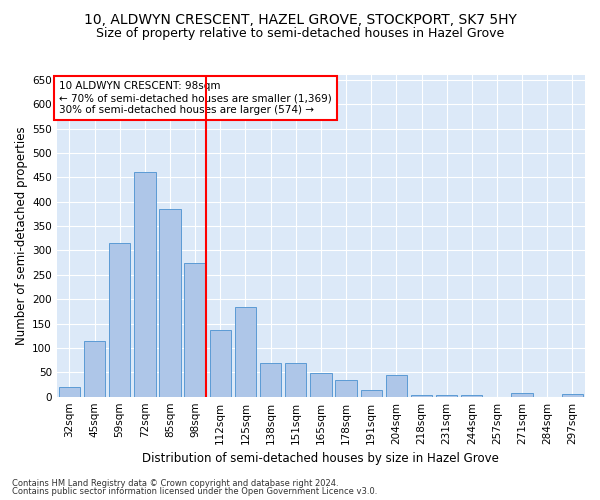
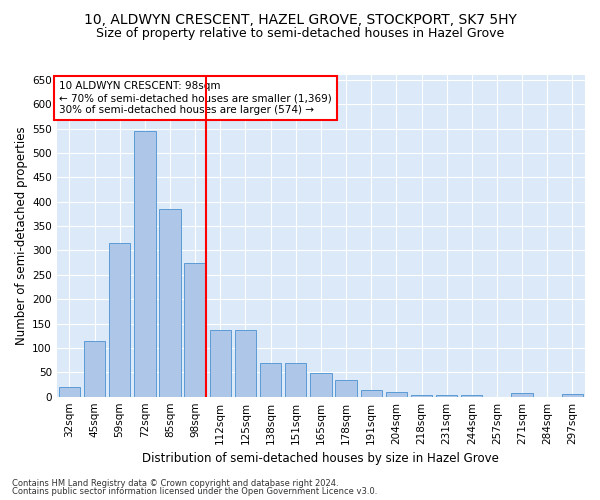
72sqm: 460 -> 545
125sqm: 185 -> 137
204sqm: 45 -> 9
